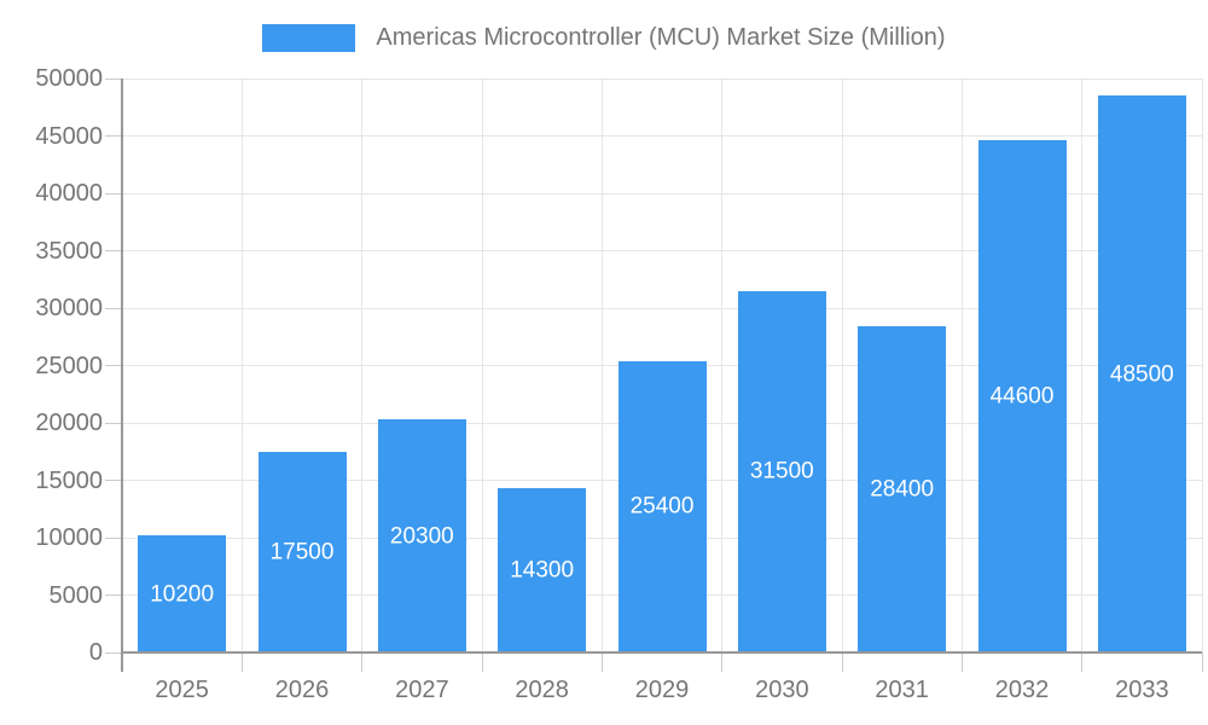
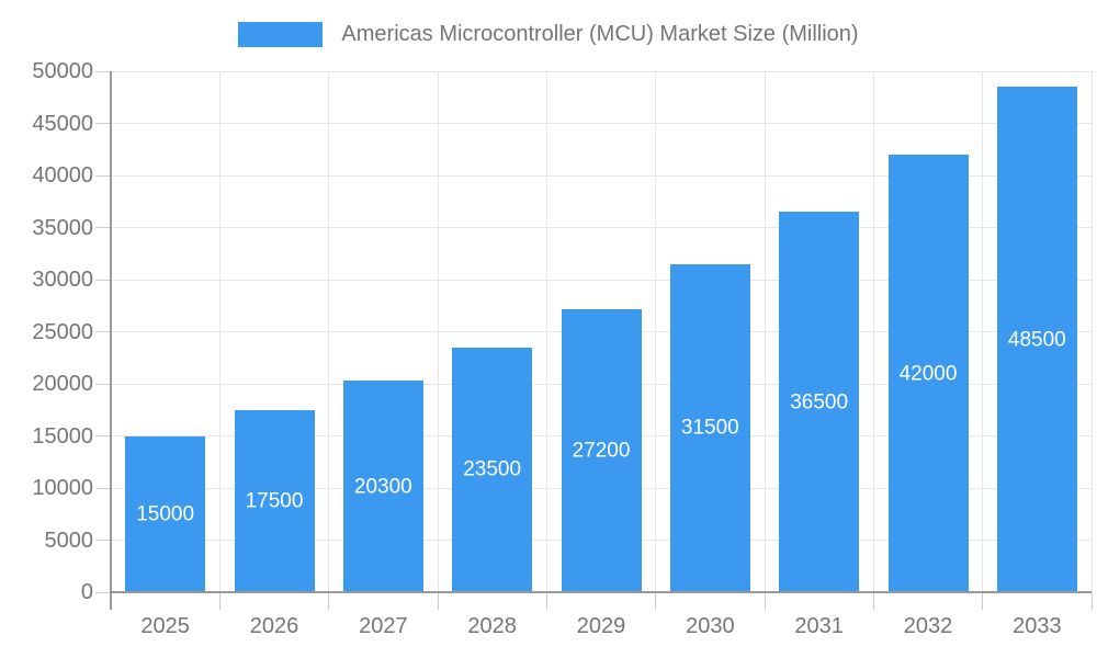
2025: 10200 -> 15000
2028: 14300 -> 23500
2029: 25400 -> 27200
2031: 28400 -> 36500
2032: 44600 -> 42000
